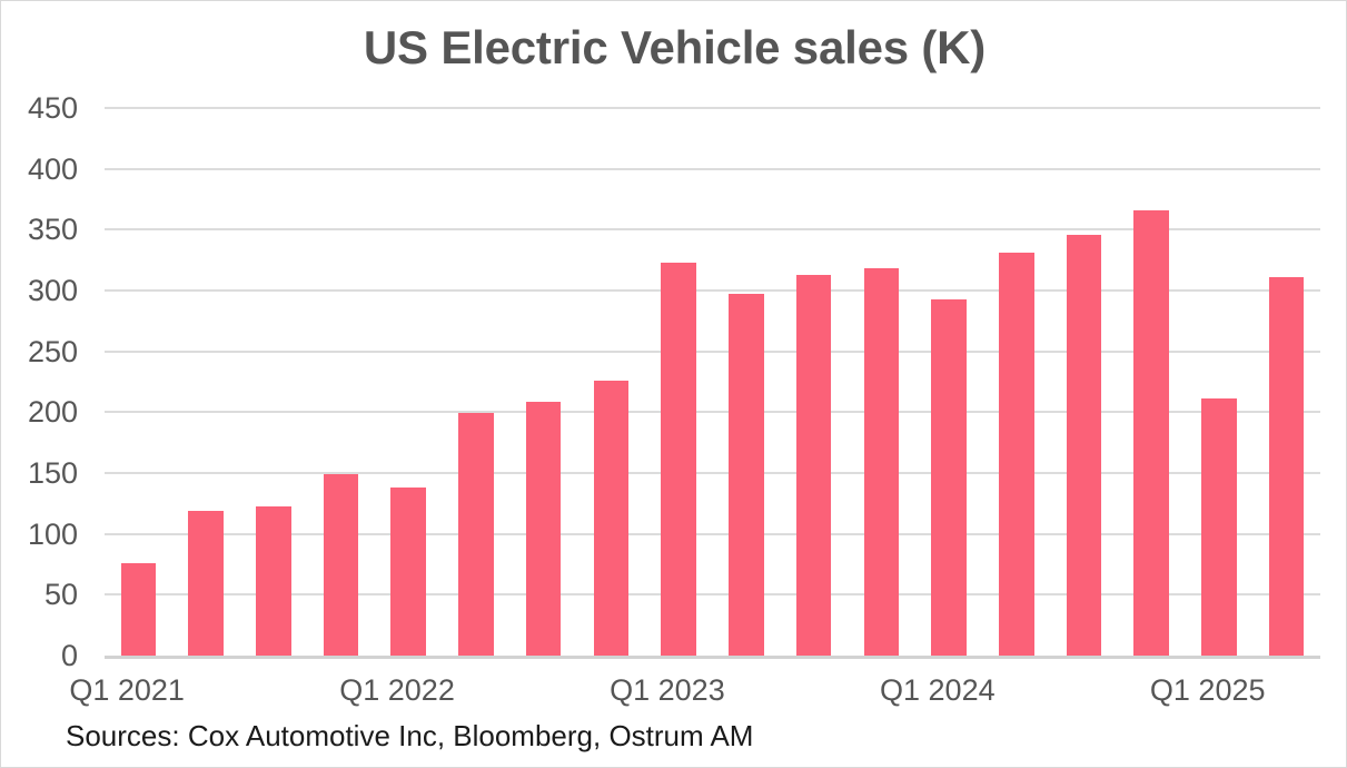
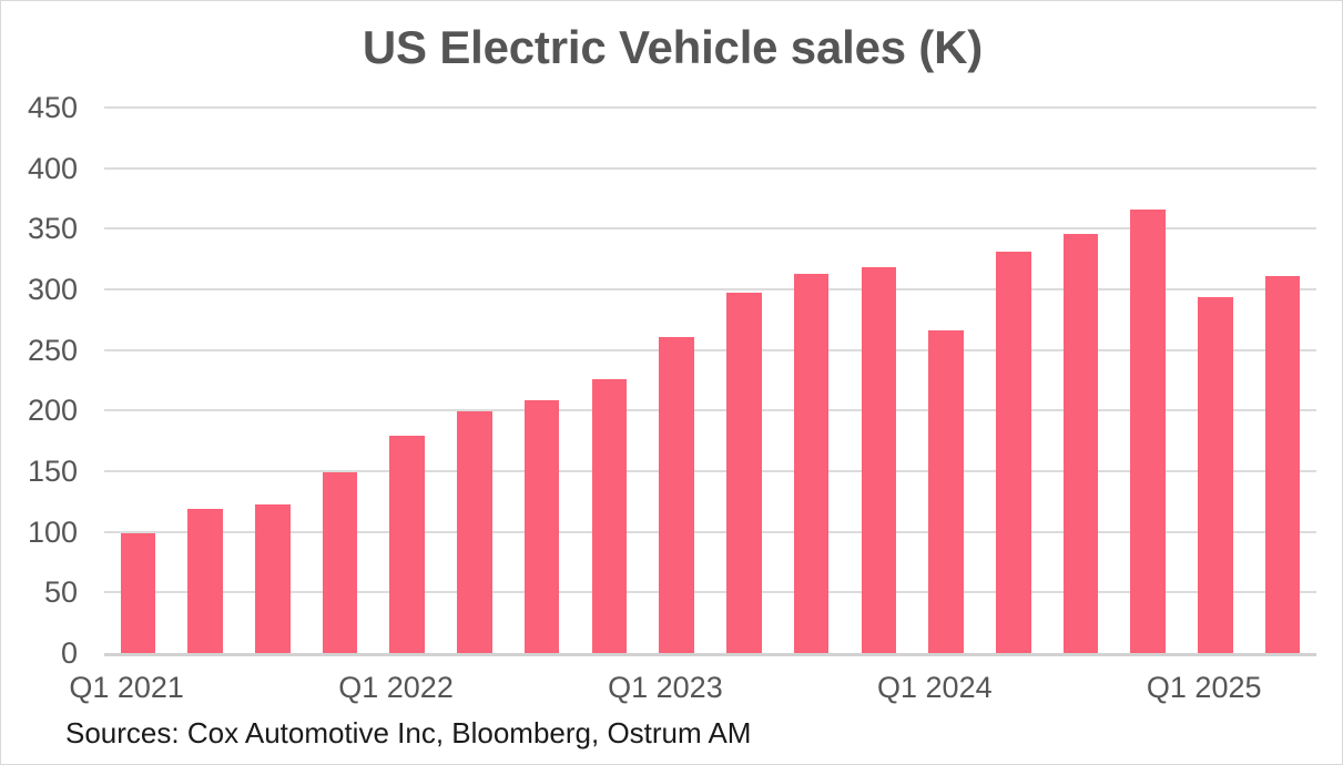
Q1 2021: 76 -> 99
Q1 2022: 138 -> 179
Q1 2023: 323 -> 261
Q1 2024: 293 -> 266
Q1 2025: 211 -> 294
